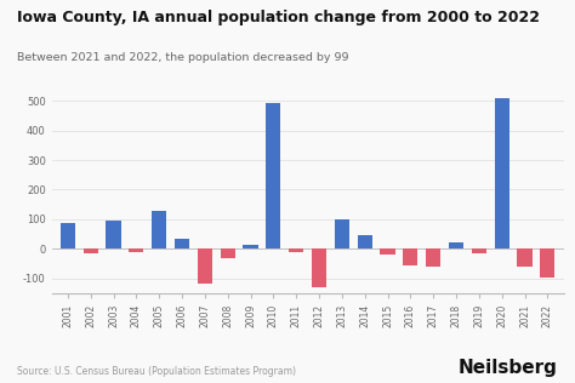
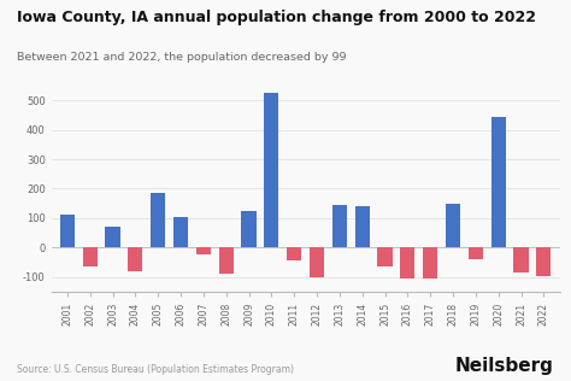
2001: 85 -> 110
2002: -15 -> -65
2003: 95 -> 70
2004: -10 -> -80
2005: 130 -> 185
2006: 35 -> 105
2007: -120 -> -25
2008: -30 -> -90
2009: 15 -> 125
2010: 495 -> 525
2011: -10 -> -45
2012: -130 -> -100
2013: 100 -> 145
2014: 45 -> 140
2015: -20 -> -65
2016: -55 -> -105
2017: -60 -> -105
2018: 20 -> 150
2019: -15 -> -40
2020: 510 -> 445
2021: -60 -> -85
